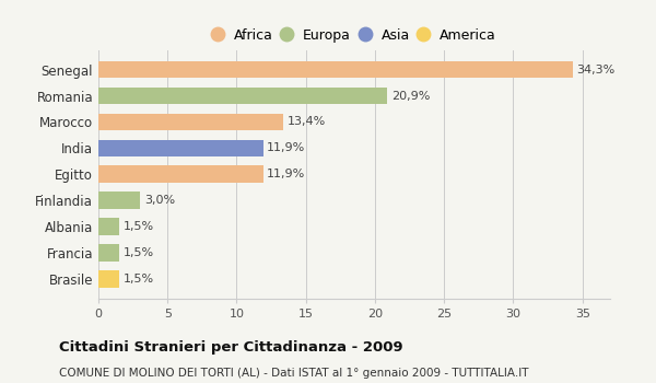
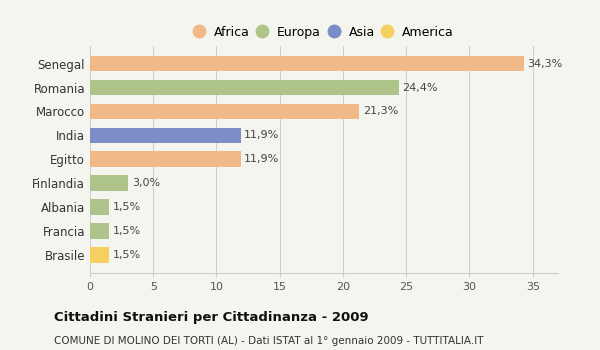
Romania: 20,9% -> 24,4%
Marocco: 13,4% -> 21,3%
